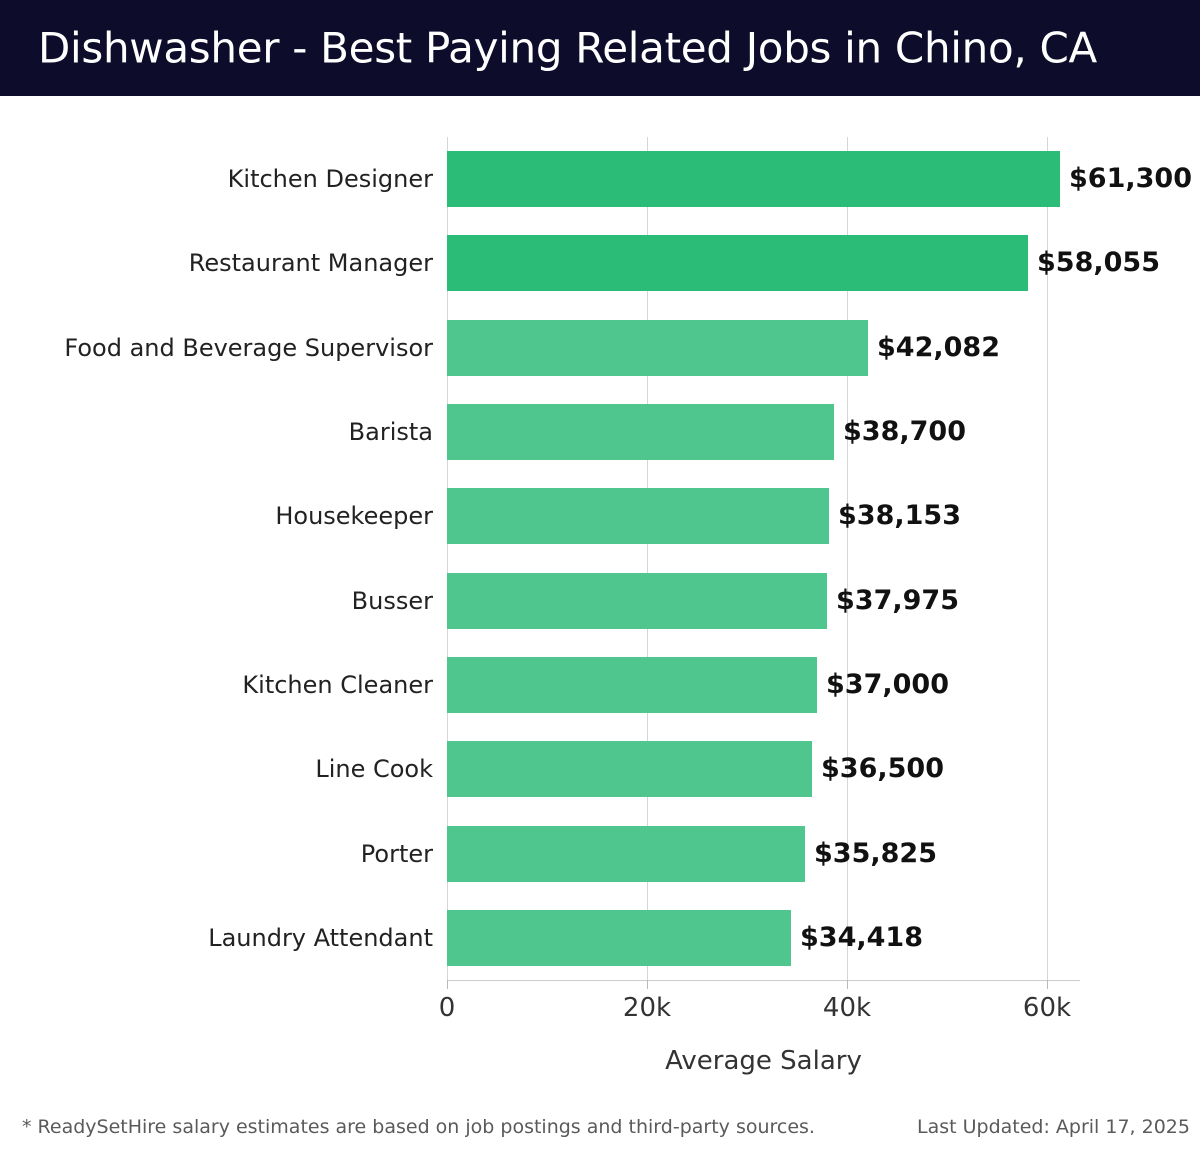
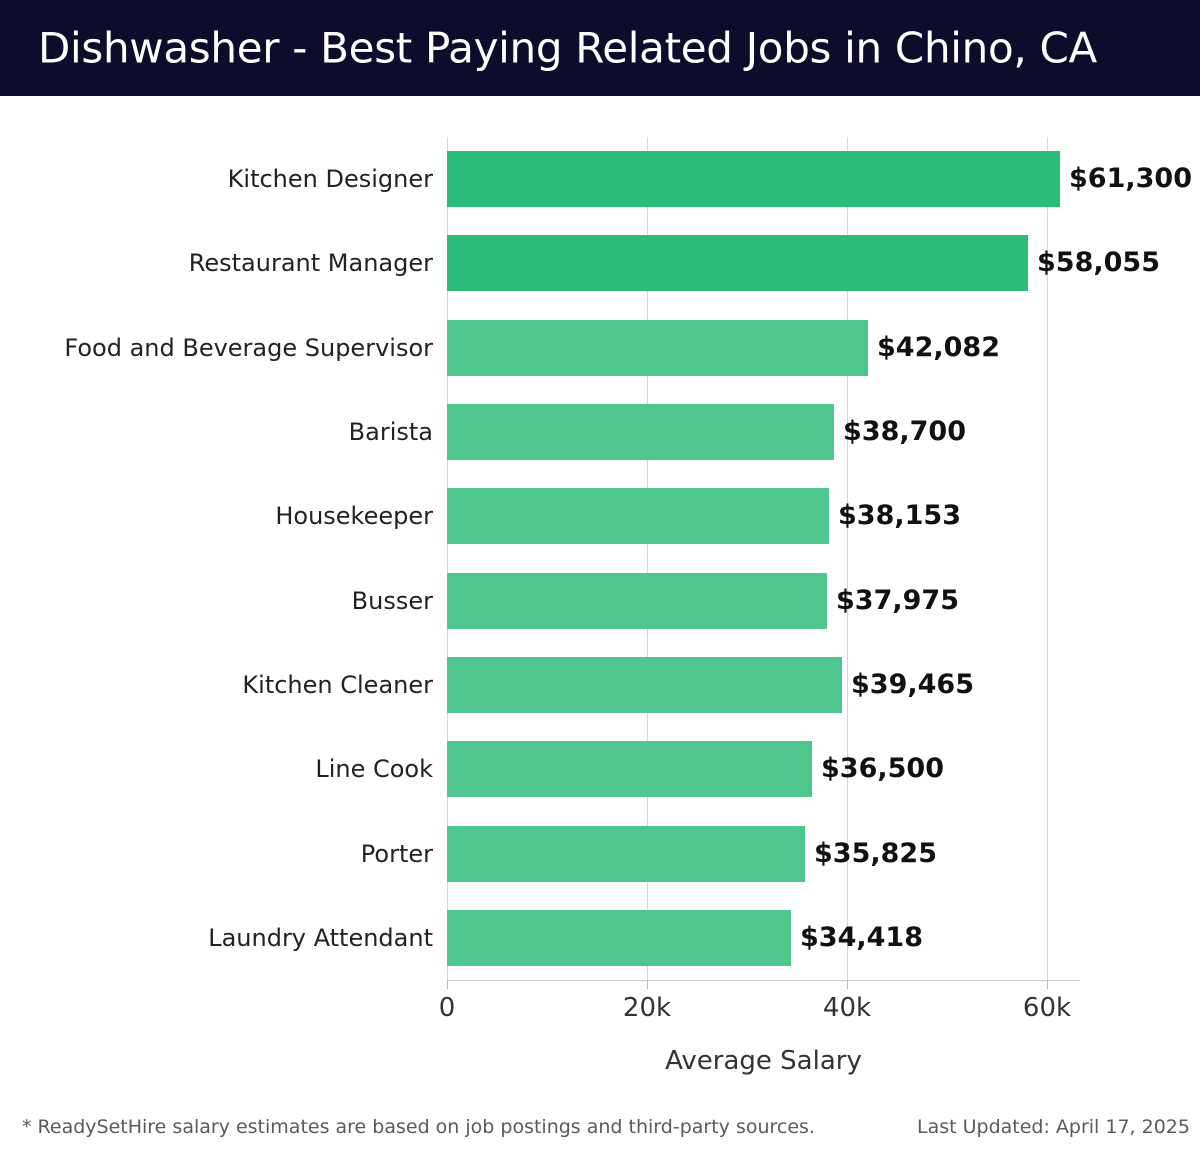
Kitchen Cleaner: $37,000 -> $39,465
